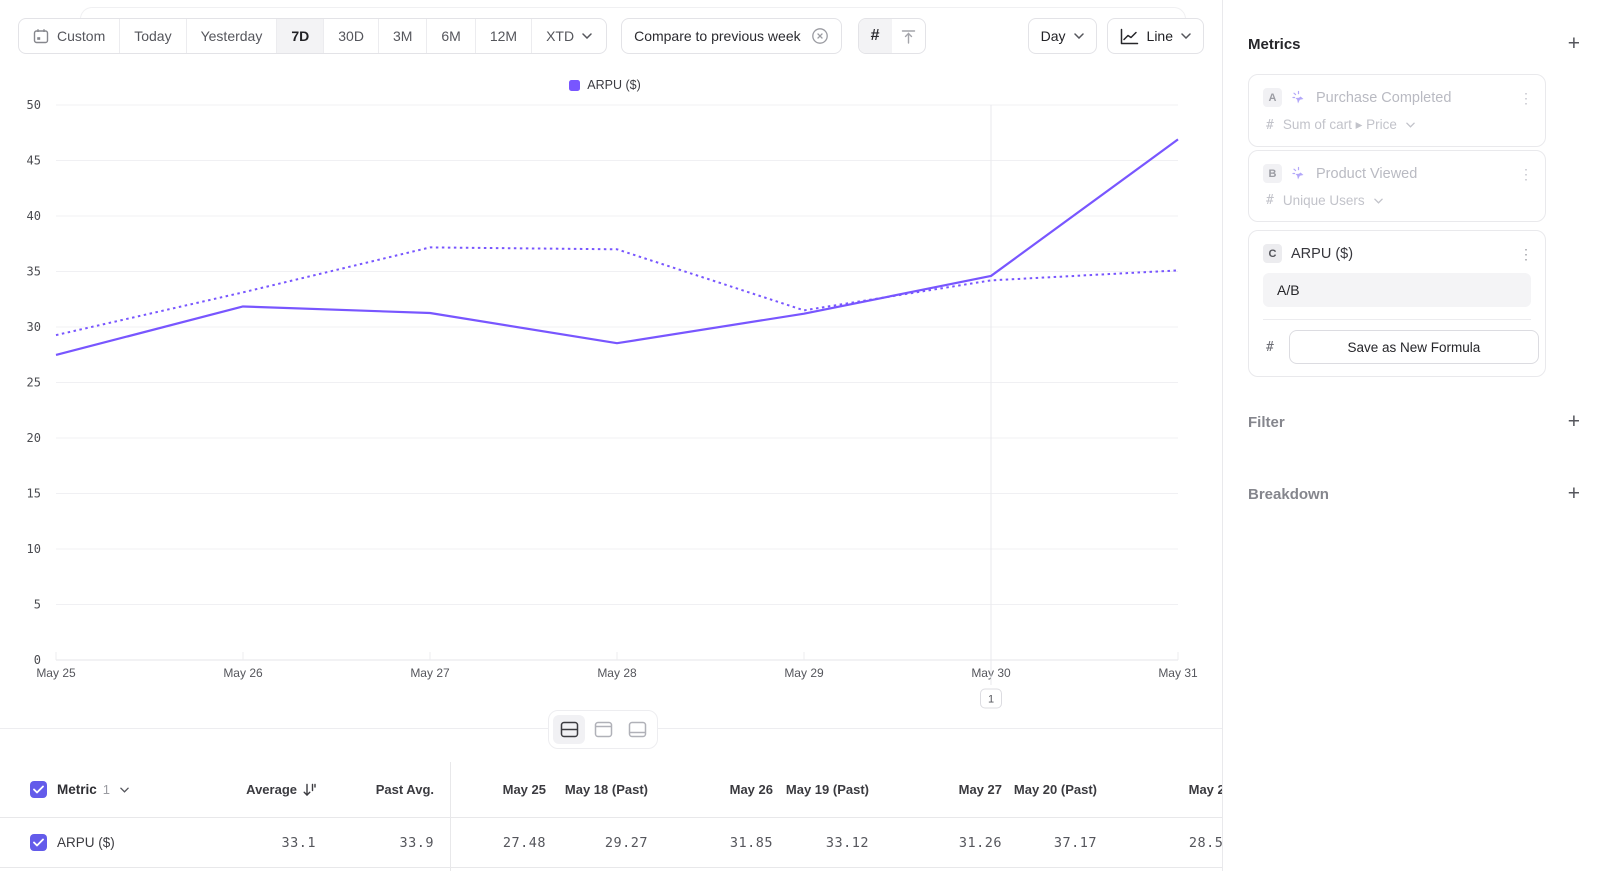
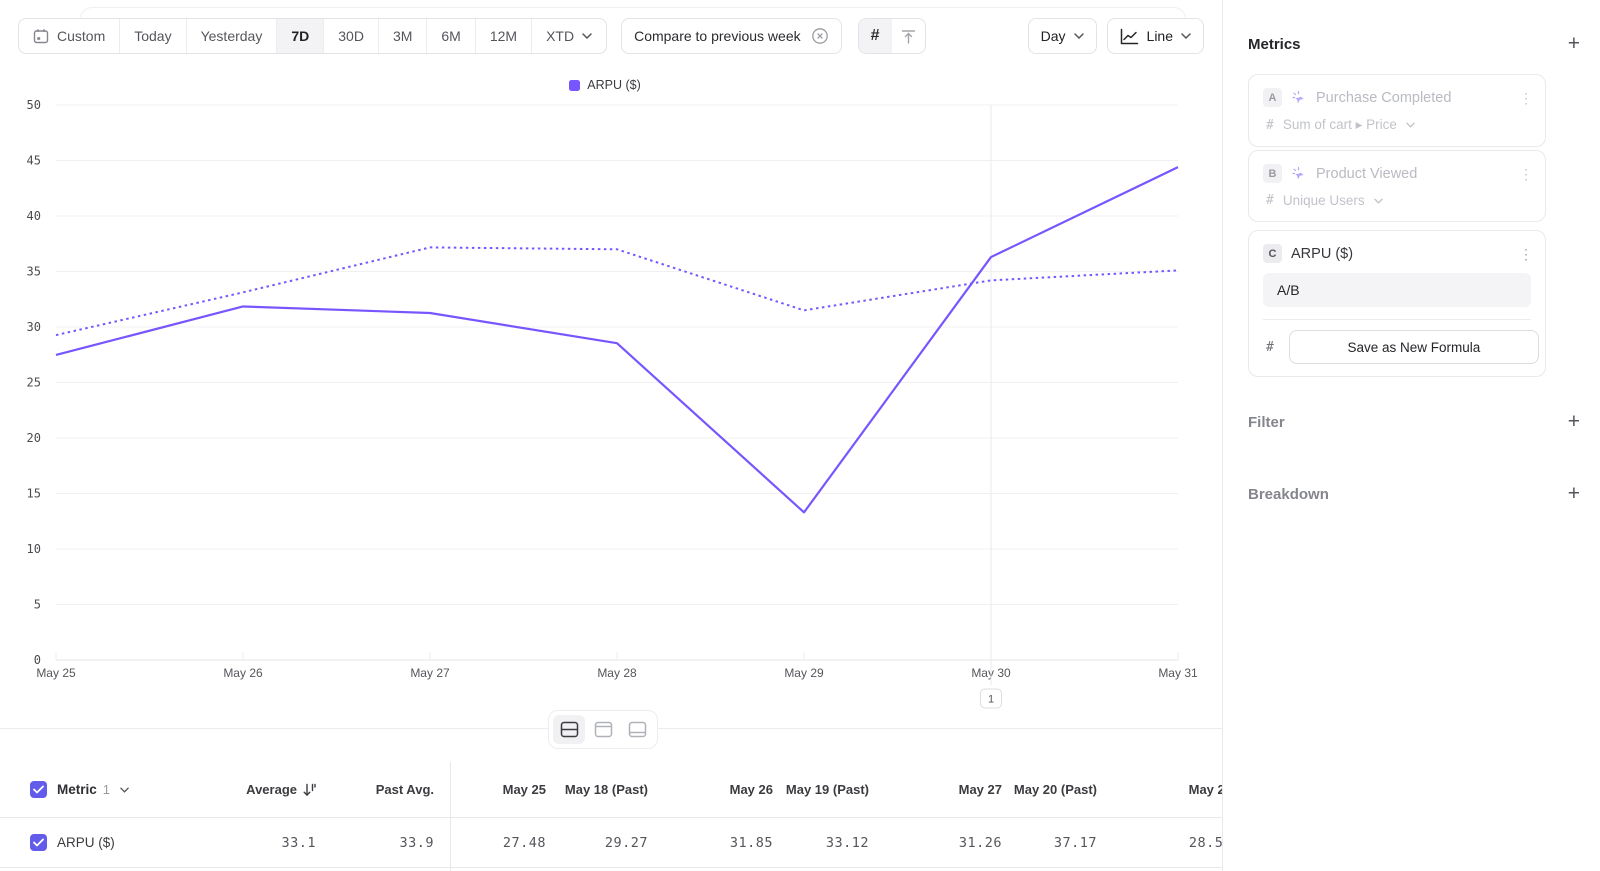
ARPU ($)/May 29: 31.2 -> 13.3
ARPU ($)/May 30: 34.6 -> 36.3
ARPU ($)/May 31: 46.9 -> 44.4
